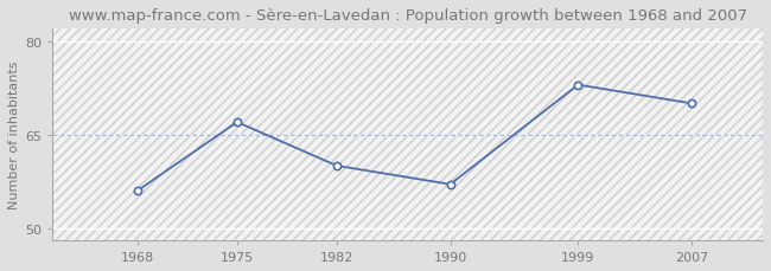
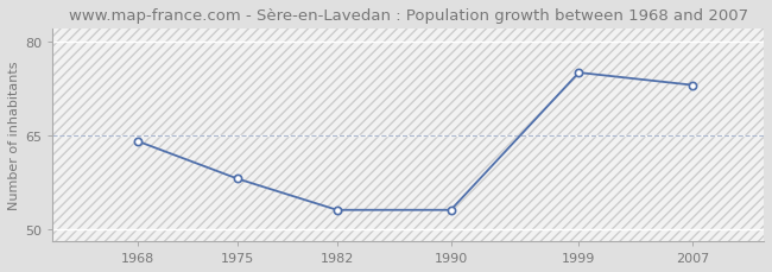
1968: 56 -> 64
1975: 67 -> 58
1982: 60 -> 53
1990: 57 -> 53
1999: 73 -> 75
2007: 70 -> 73
